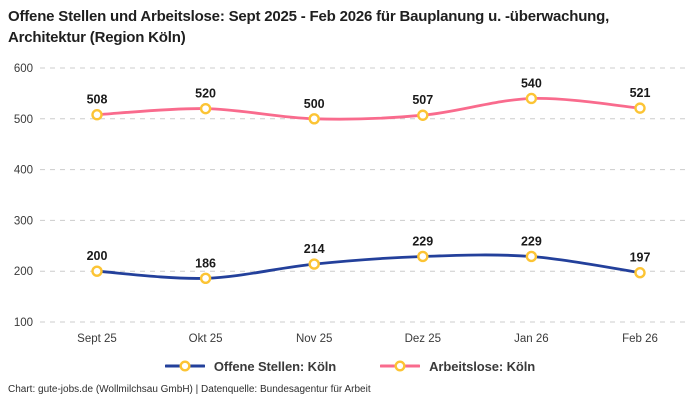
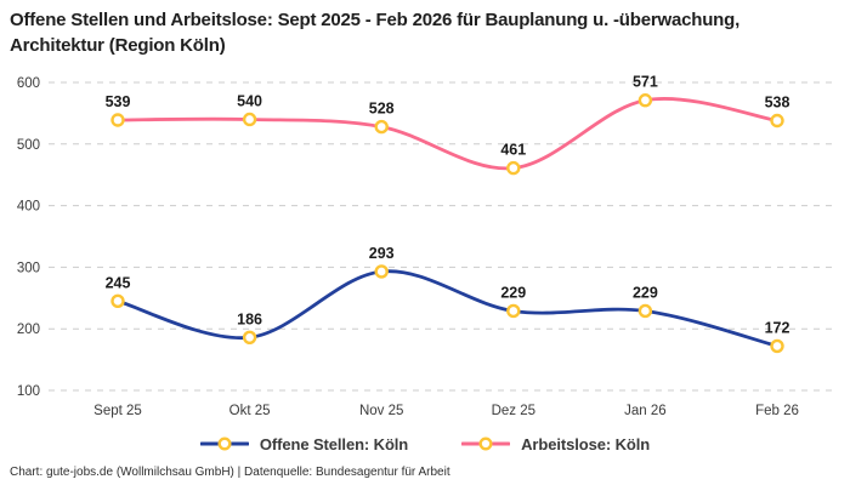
Offene Stellen: Köln/Sept 25: 200 -> 245
Arbeitslose: Köln/Sept 25: 508 -> 539
Arbeitslose: Köln/Okt 25: 520 -> 540
Offene Stellen: Köln/Nov 25: 214 -> 293
Arbeitslose: Köln/Nov 25: 500 -> 528
Arbeitslose: Köln/Dez 25: 507 -> 461
Arbeitslose: Köln/Jan 26: 540 -> 571
Offene Stellen: Köln/Feb 26: 197 -> 172
Arbeitslose: Köln/Feb 26: 521 -> 538
